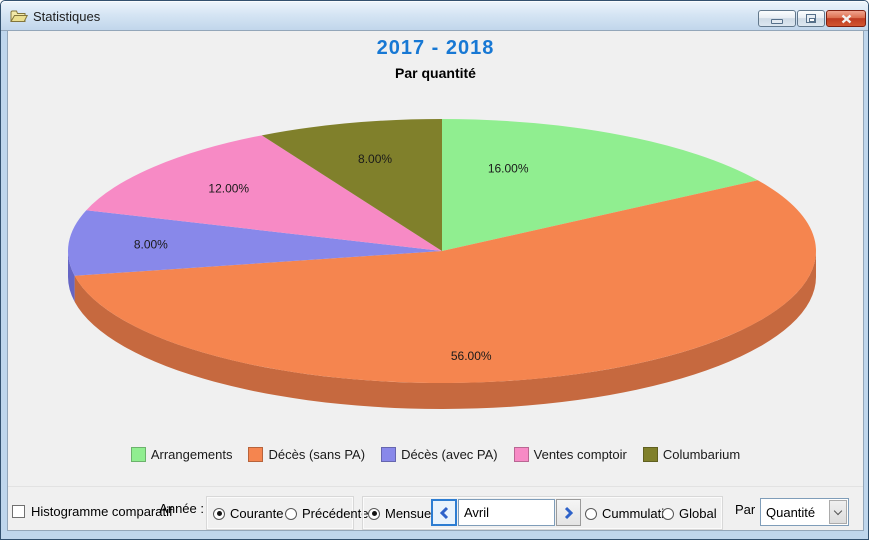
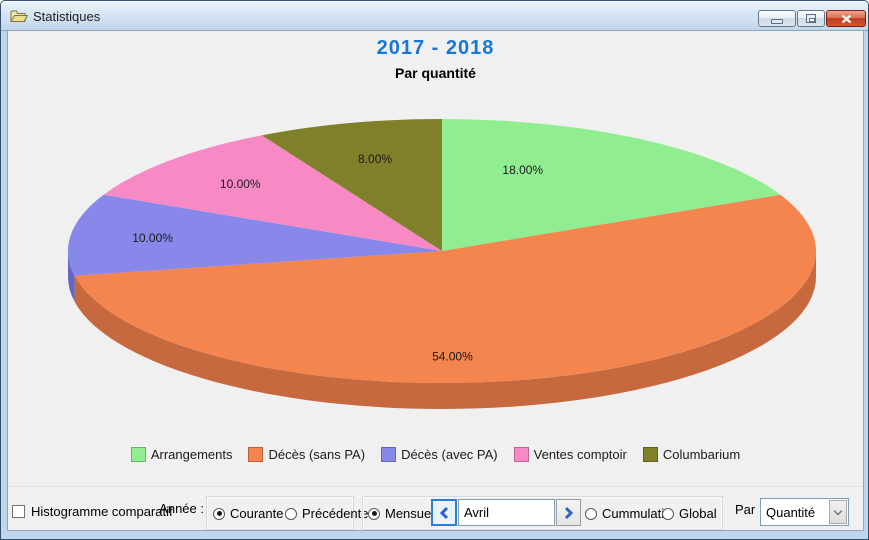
Arrangements: 16.00% -> 18.00%
Décès (sans PA): 56.00% -> 54.00%
Décès (avec PA): 8.00% -> 10.00%
Ventes comptoir: 12.00% -> 10.00%
